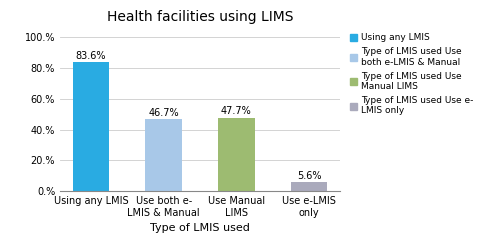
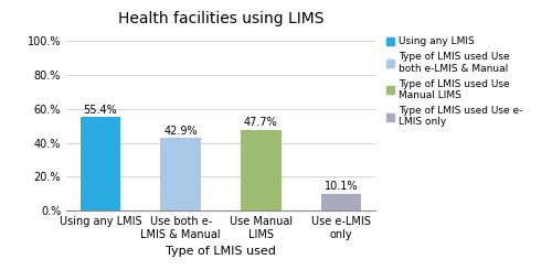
Using any LMIS: 83.6% -> 55.4%
Use both e- LMIS & Manual: 46.7% -> 42.9%
Use e-LMIS only: 5.6% -> 10.1%
